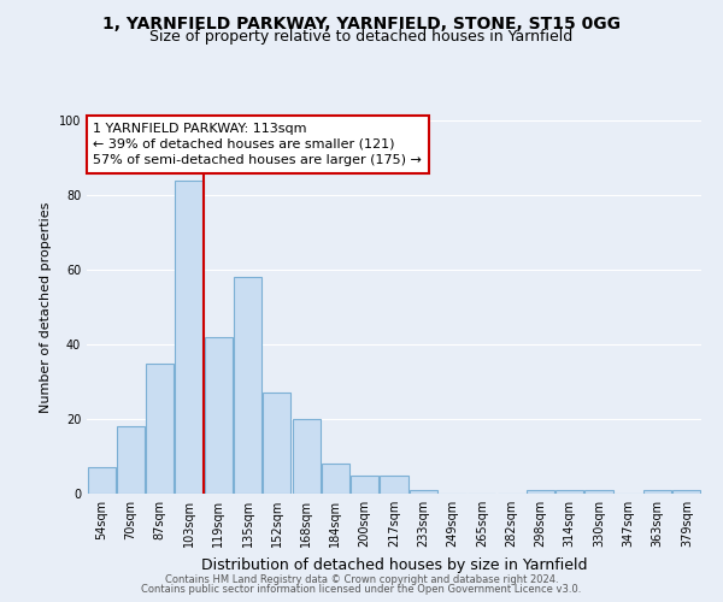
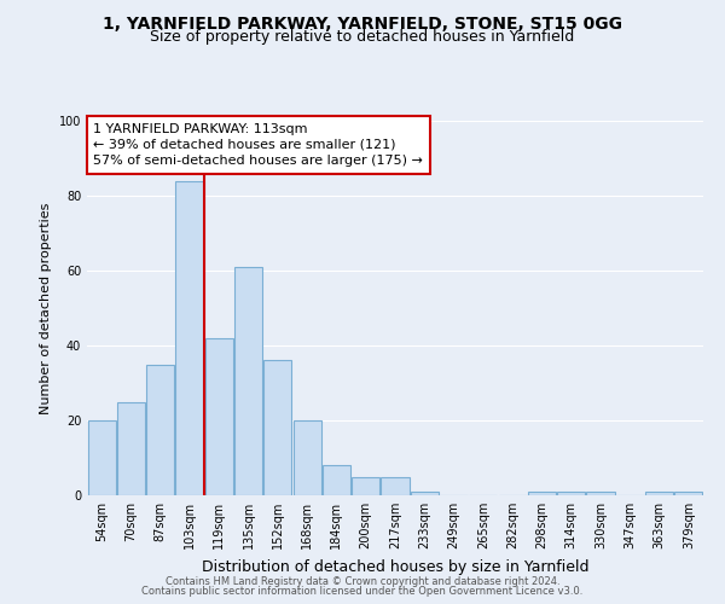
54sqm: 7 -> 20
70sqm: 18 -> 25
135sqm: 58 -> 61
152sqm: 27 -> 36
